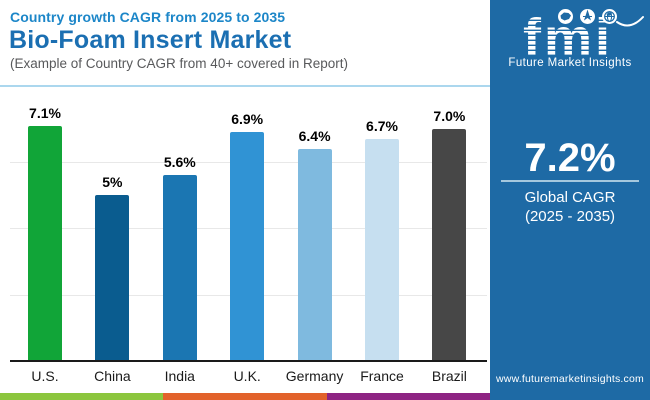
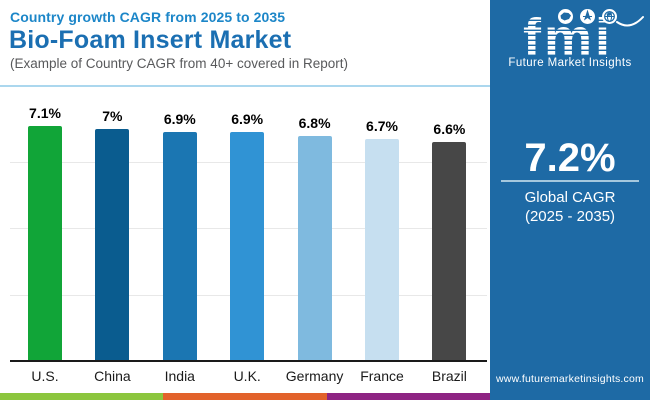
China: 5% -> 7%
India: 5.6% -> 6.9%
Germany: 6.4% -> 6.8%
Brazil: 7.0% -> 6.6%
